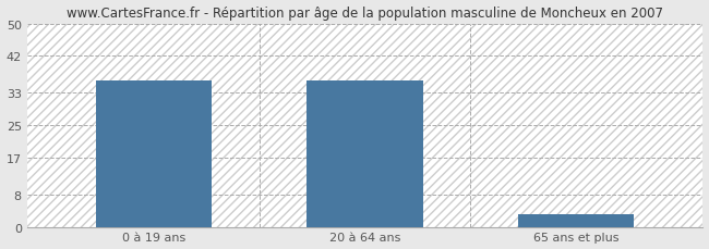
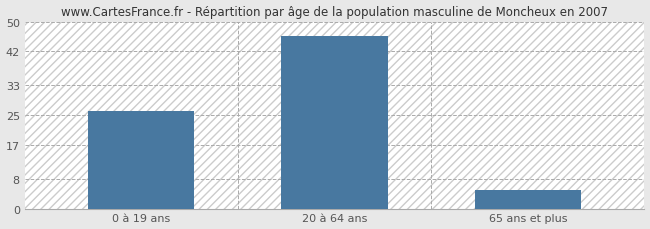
0 à 19 ans: 36 -> 26
20 à 64 ans: 36 -> 46
65 ans et plus: 3 -> 5
